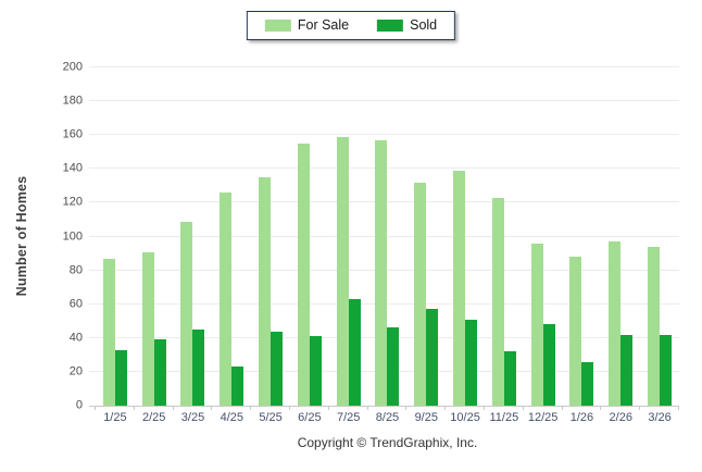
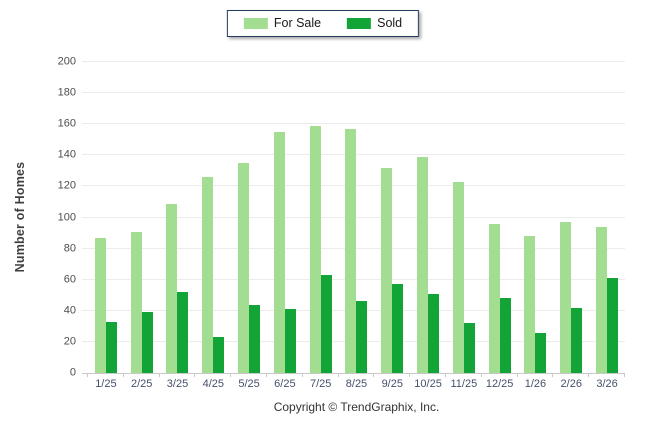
Sold/3/25: 45 -> 52
Sold/3/26: 42 -> 61
